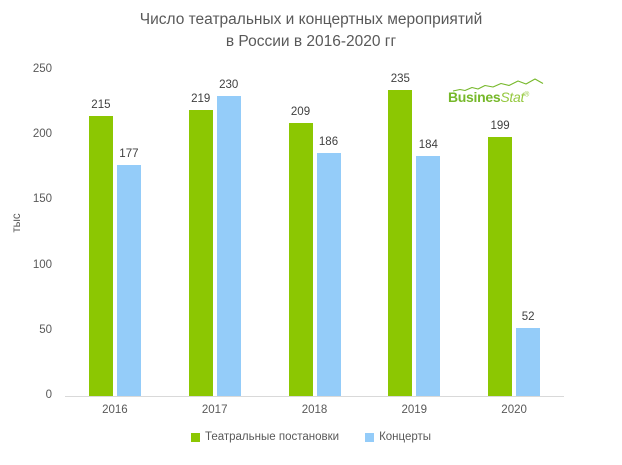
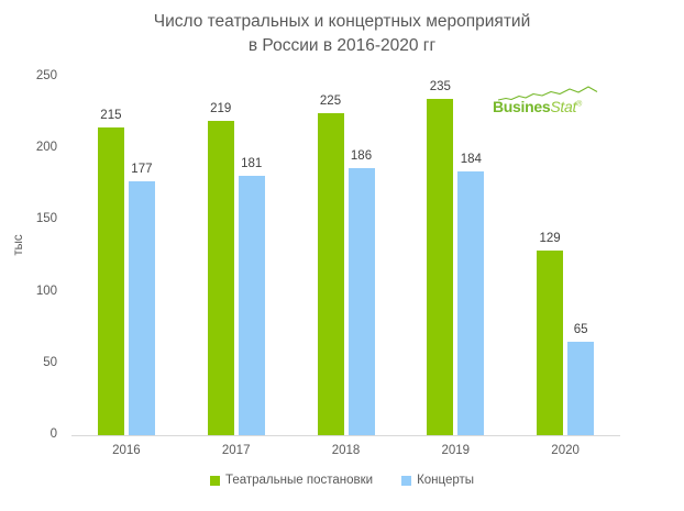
Концерты/2017: 230 -> 181
Театральные постановки/2018: 209 -> 225
Театральные постановки/2020: 199 -> 129
Концерты/2020: 52 -> 65
